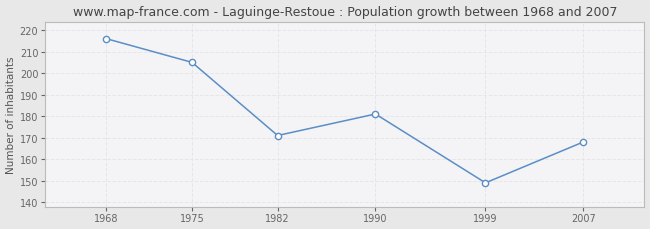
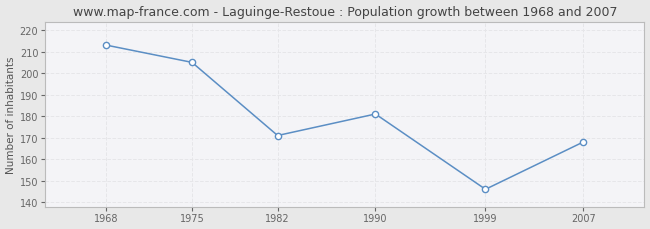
1968: 216 -> 213
1999: 149 -> 146
